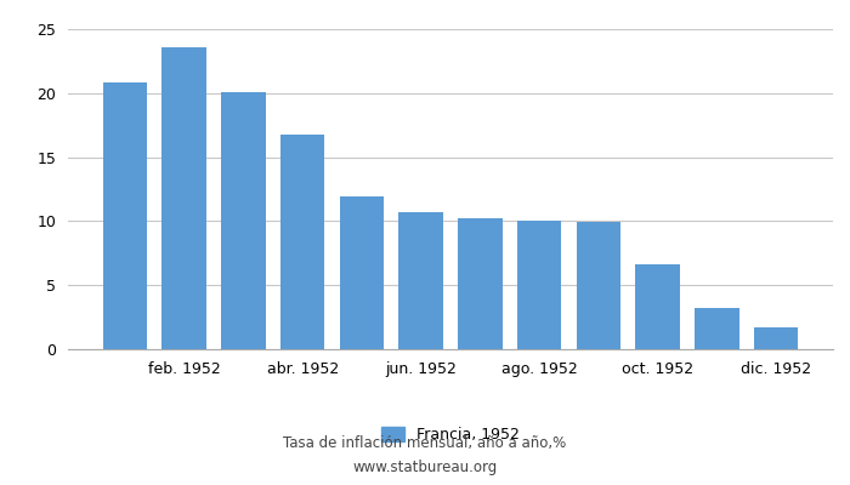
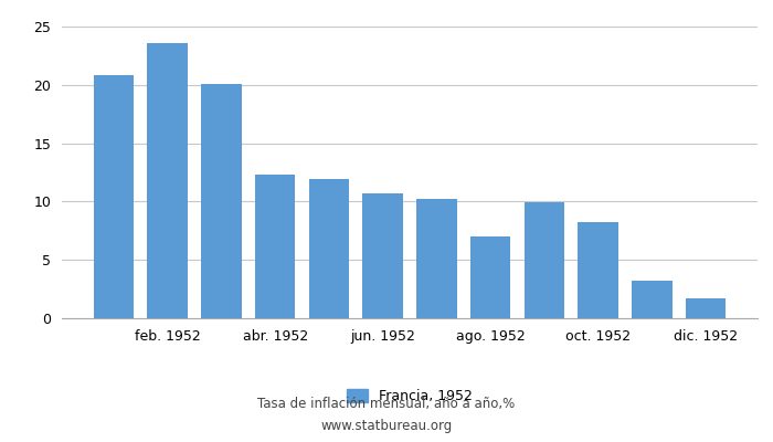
abr. 1952: 16.8 -> 12.3
ago. 1952: 10.0 -> 7.0
oct. 1952: 6.6 -> 8.2
